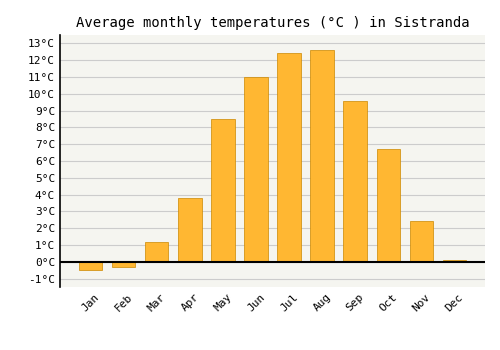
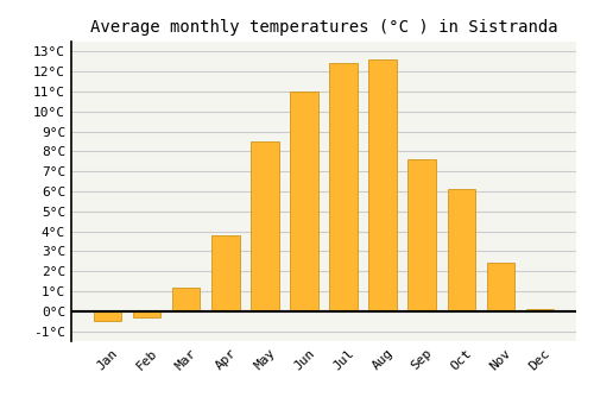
Sep: 9.6°C -> 7.6°C
Oct: 6.7°C -> 6.1°C
